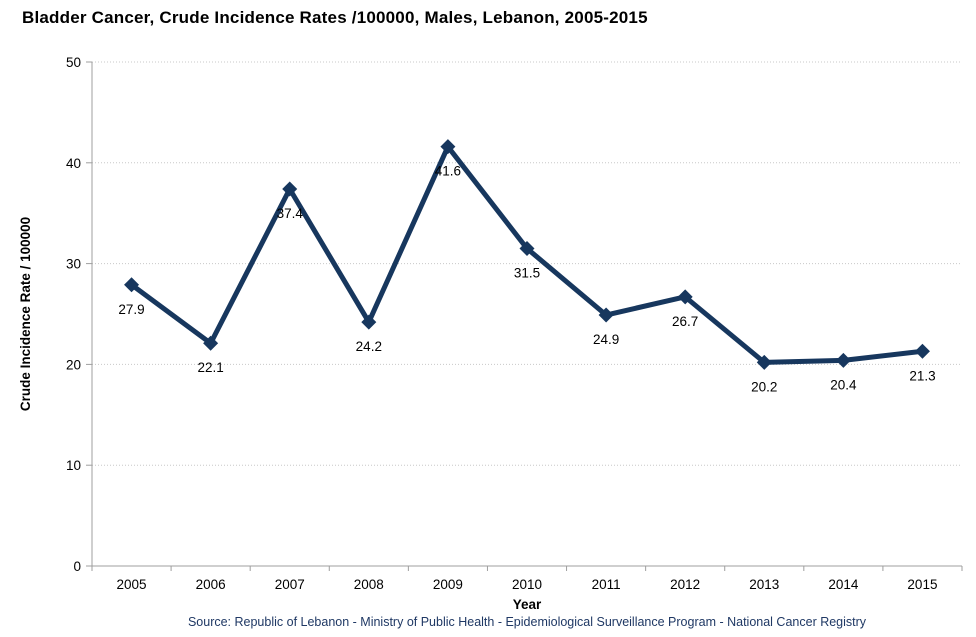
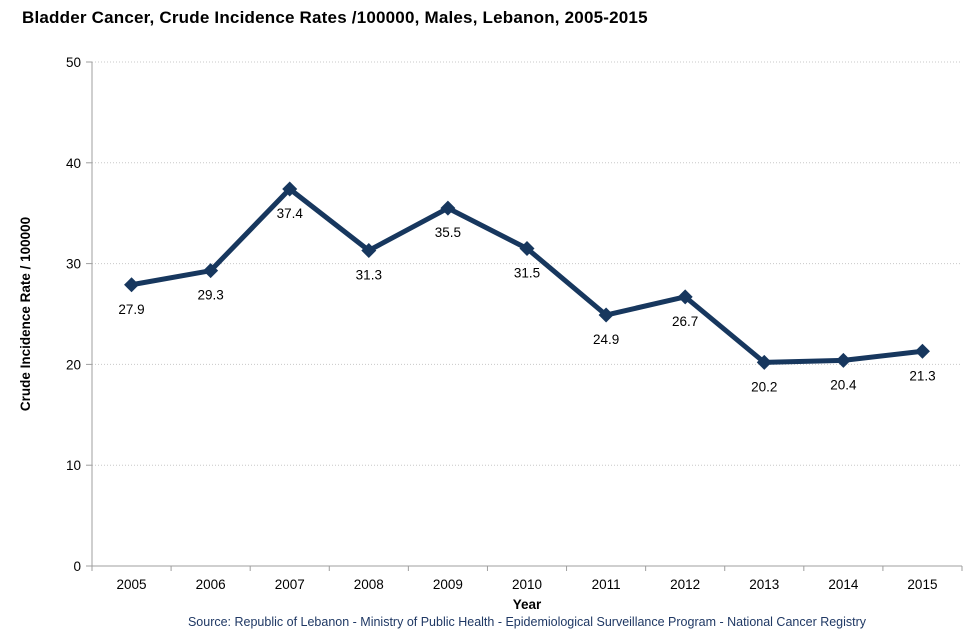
2006: 22.1 -> 29.3
2008: 24.2 -> 31.3
2009: 41.6 -> 35.5
